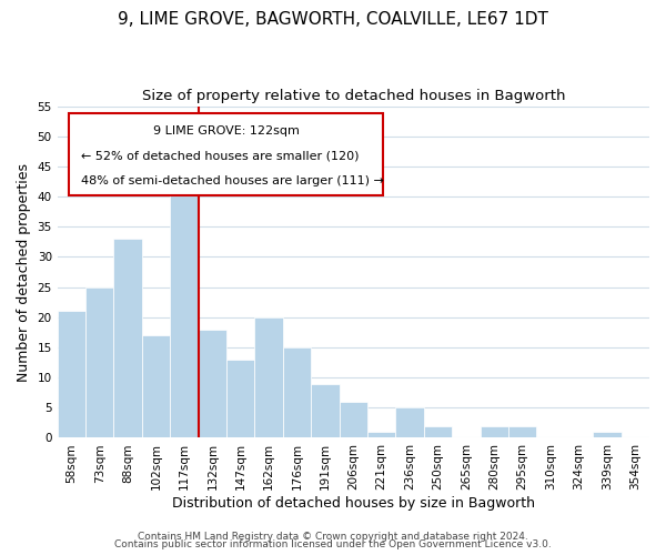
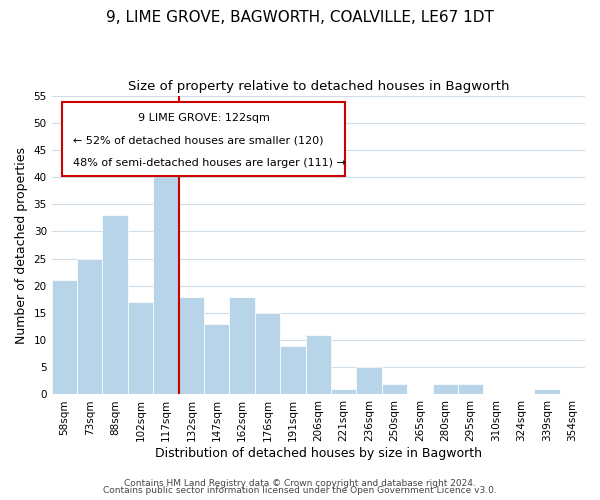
162sqm: 20 -> 18
206sqm: 6 -> 11
